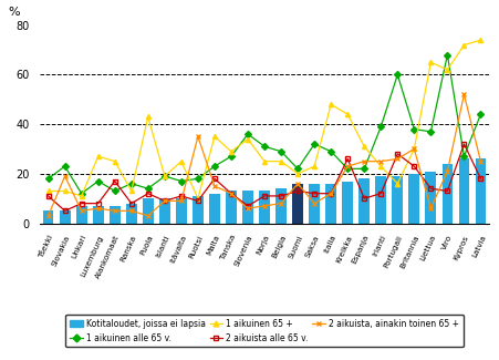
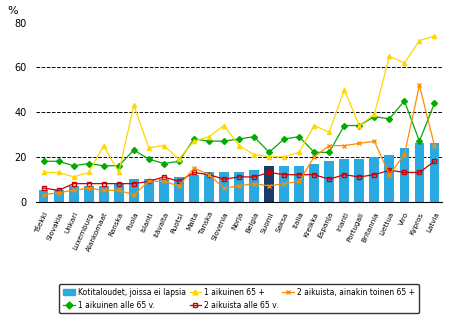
2 aikuista alle 65 v./Tšekki: 11 -> 6
1 aikuinen alle 65 v./Slovakia: 23 -> 18
2 aikuista, ainakin toinen 65 +/Slovakia: 19 -> 4
1 aikuinen alle 65 v./Unkari: 12 -> 16
1 aikuinen 65 +/Luxemburg: 27 -> 13
1 aikuinen alle 65 v./Alankomaat: 13 -> 16
2 aikuista alle 65 v./Alankomaat: 17 -> 8
1 aikuinen alle 65 v./Puola: 14 -> 23
2 aikuista alle 65 v./Puola: 12 -> 8
1 aikuinen 65 +/Islanti: 19 -> 24
1 aikuinen 65 +/Ruotsi: 10 -> 19
2 aikuista, ainakin toinen 65 +/Ruotsi: 35 -> 7
1 aikuinen alle 65 v./Malta: 23 -> 28
1 aikuinen 65 +/Malta: 35 -> 27
2 aikuista alle 65 v./Malta: 18 -> 13
1 aikuinen alle 65 v./Slovenia: 36 -> 27
2 aikuista alle 65 v./Slovenia: 7 -> 10
1 aikuinen alle 65 v./Norja: 31 -> 28
1 aikuinen 65 +/Belgia: 25 -> 21
2 aikuista, ainakin toinen 65 +/Suomi: 16 -> 7
1 aikuinen alle 65 v./Saksa: 32 -> 28
1 aikuinen 65 +/Saksa: 23 -> 20
1 aikuinen 65 +/Italia: 48 -> 22
2 aikuista, ainakin toinen 65 +/Italia: 12 -> 9
1 aikuinen 65 +/Kreikka: 44 -> 34
2 aikuista alle 65 v./Kreikka: 26 -> 12
2 aikuista, ainakin toinen 65 +/Kreikka: 23 -> 20
1 aikuinen alle 65 v./Irlanti: 39 -> 34
1 aikuinen 65 +/Irlanti: 23 -> 50
1 aikuinen alle 65 v./Portugali: 60 -> 34
1 aikuinen 65 +/Portugali: 16 -> 34
2 aikuista alle 65 v./Portugali: 28 -> 11
1 aikuinen 65 +/Britannia: 30 -> 39
2 aikuista alle 65 v./Britannia: 23 -> 12
2 aikuista, ainakin toinen 65 +/Britannia: 30 -> 27
2 aikuista, ainakin toinen 65 +/Liettua: 6 -> 12
1 aikuinen alle 65 v./Viro: 68 -> 45
2 aikuista alle 65 v./Kypros: 32 -> 13
